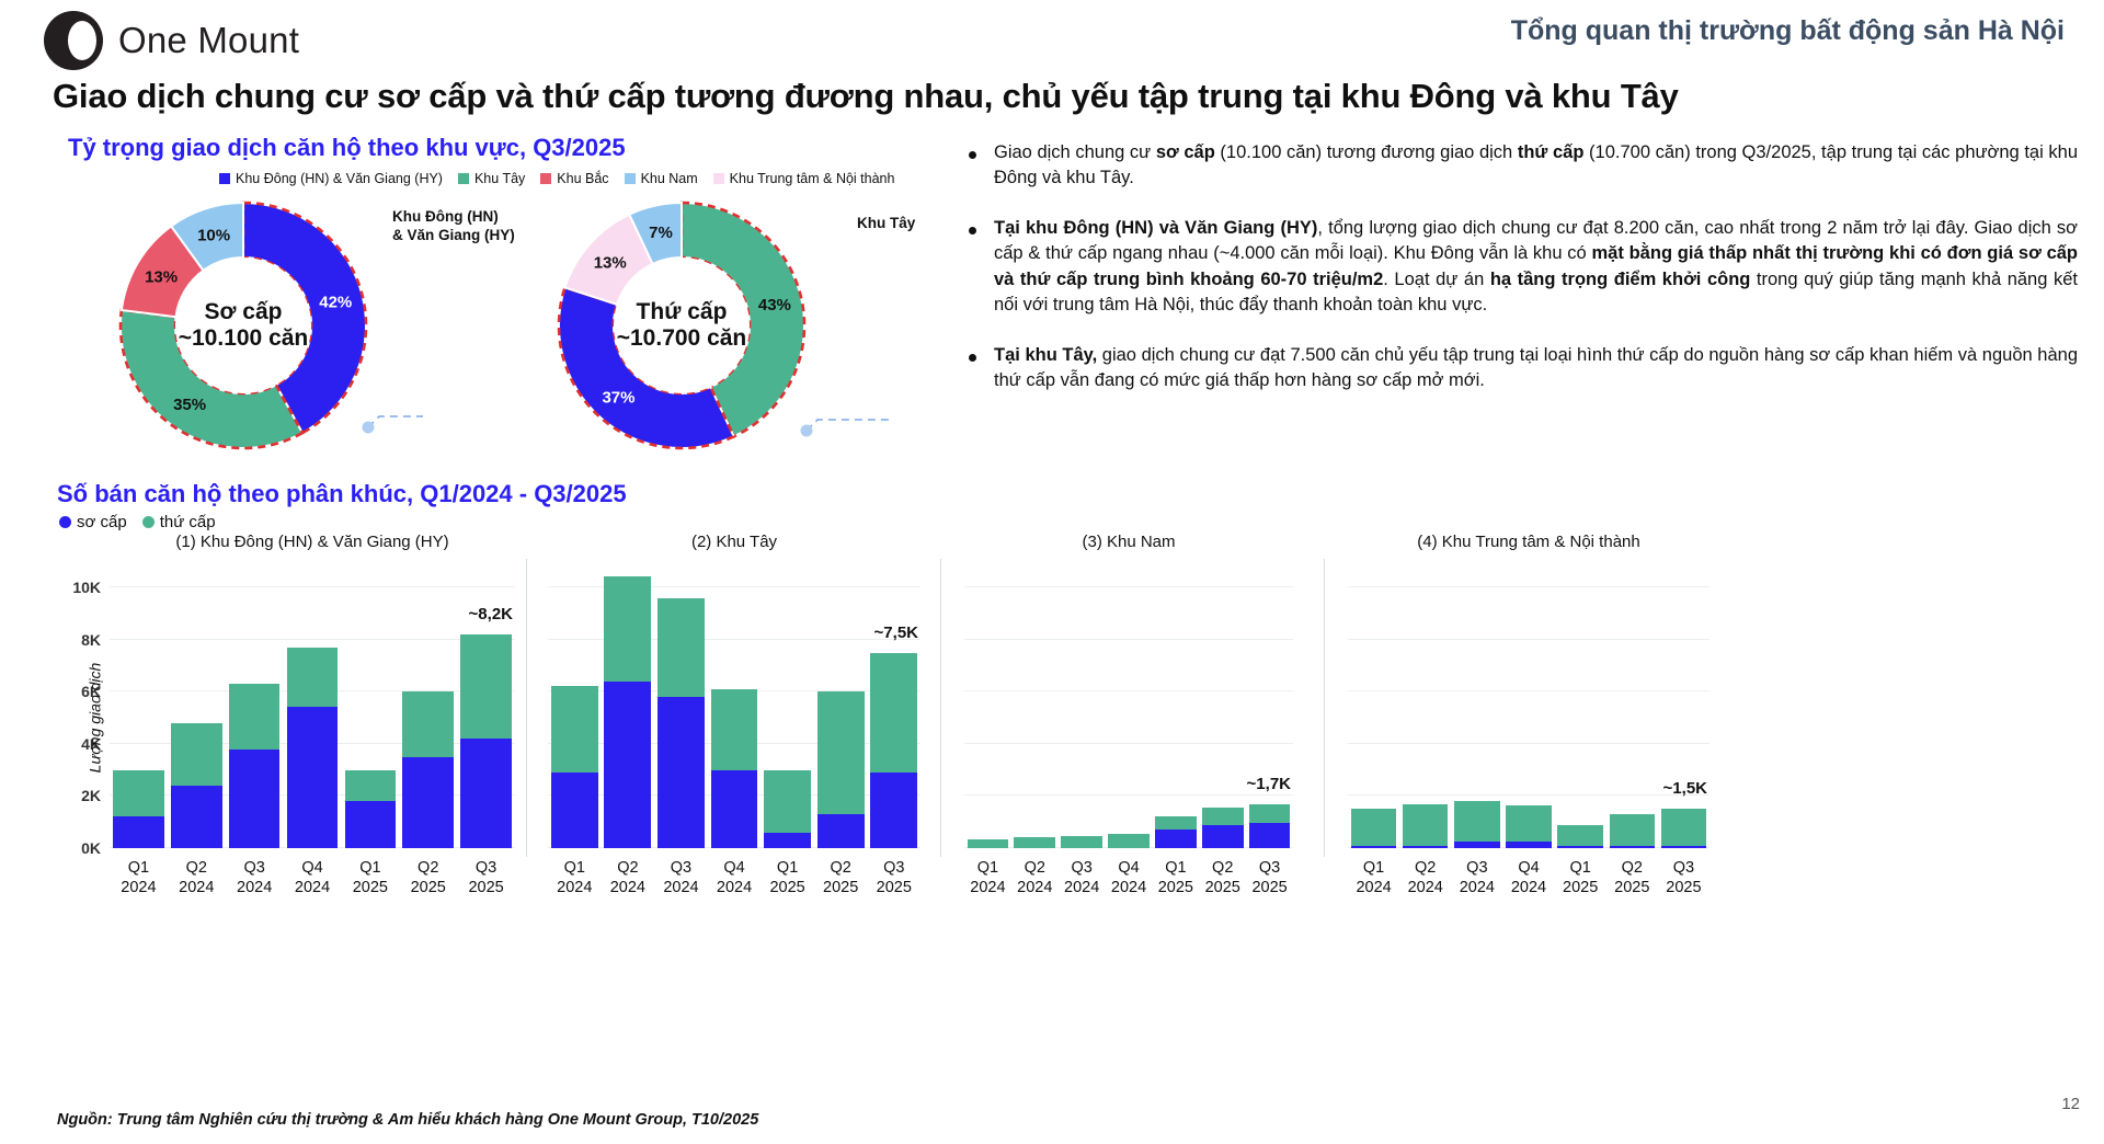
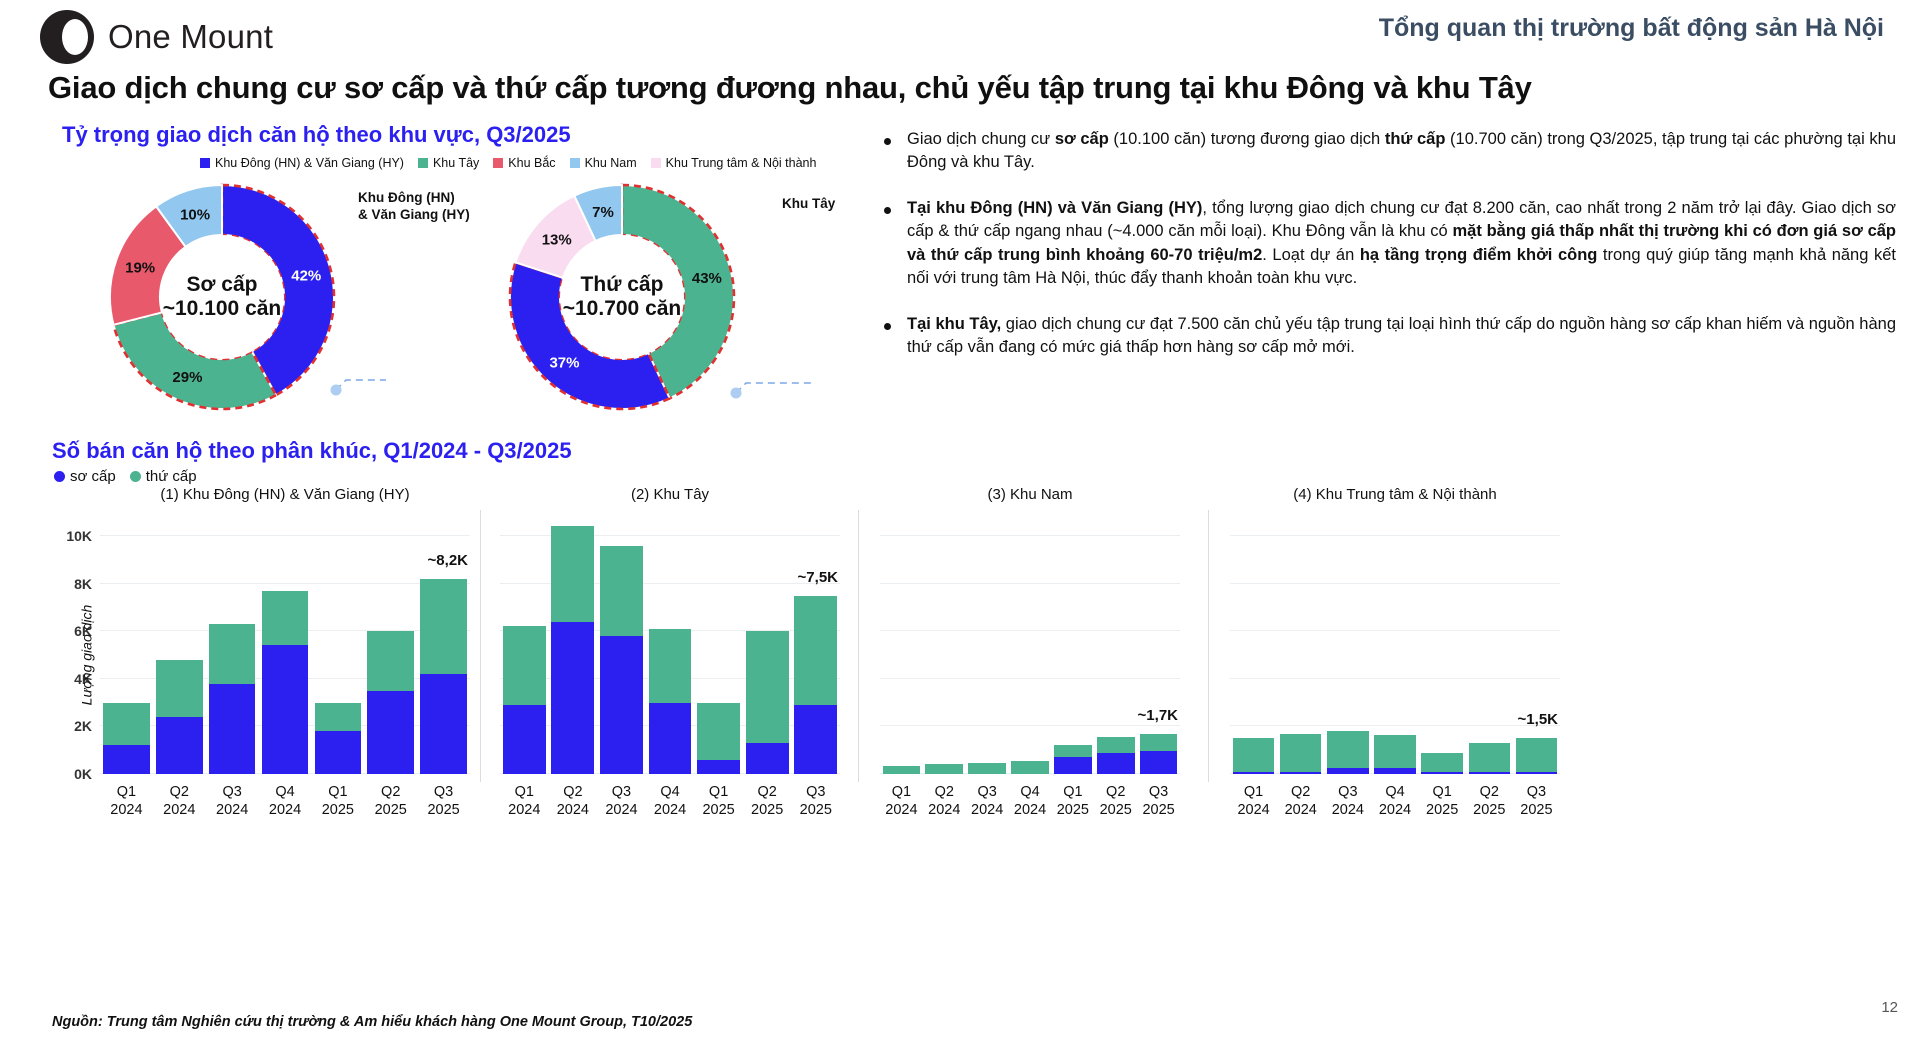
Sơ cấp/Khu Tây: 35% -> 29%
Sơ cấp/Khu Bắc: 13% -> 19%
